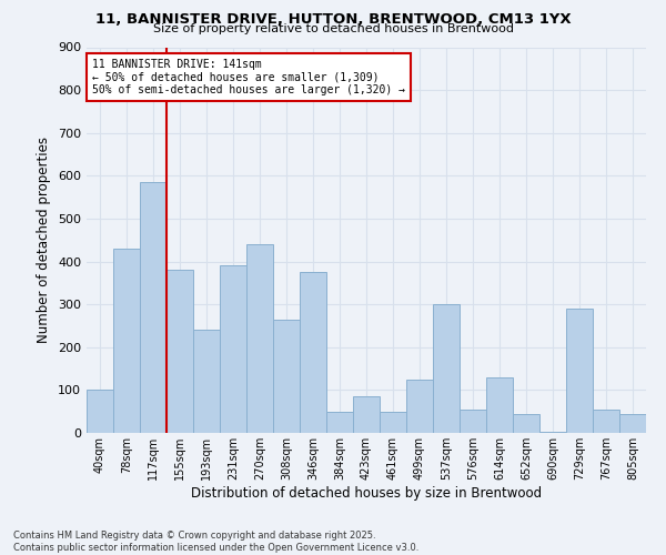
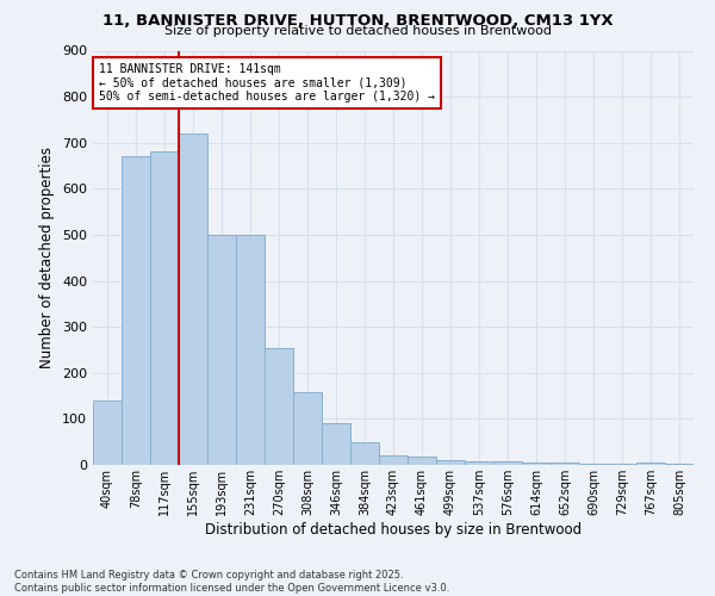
40sqm: 100 -> 140
78sqm: 430 -> 670
117sqm: 585 -> 680
155sqm: 380 -> 720
193sqm: 240 -> 500
231sqm: 390 -> 500
270sqm: 440 -> 255
308sqm: 265 -> 158
346sqm: 375 -> 90
423sqm: 85 -> 22
461sqm: 50 -> 17
499sqm: 125 -> 10
537sqm: 300 -> 8
576sqm: 55 -> 8
614sqm: 130 -> 6
652sqm: 45 -> 4
729sqm: 290 -> 2
767sqm: 55 -> 4
805sqm: 45 -> 2
